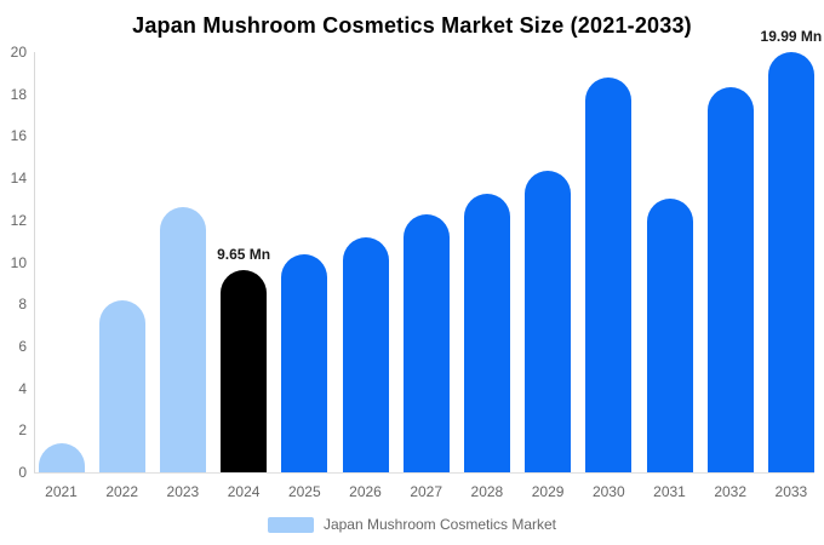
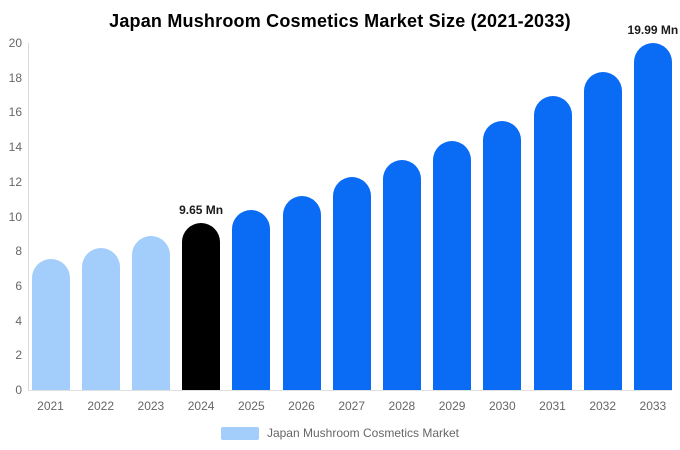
2021: 1.4 -> 7.5
2023: 12.6 -> 8.9
2030: 18.8 -> 15.5
2031: 13.0 -> 16.9
